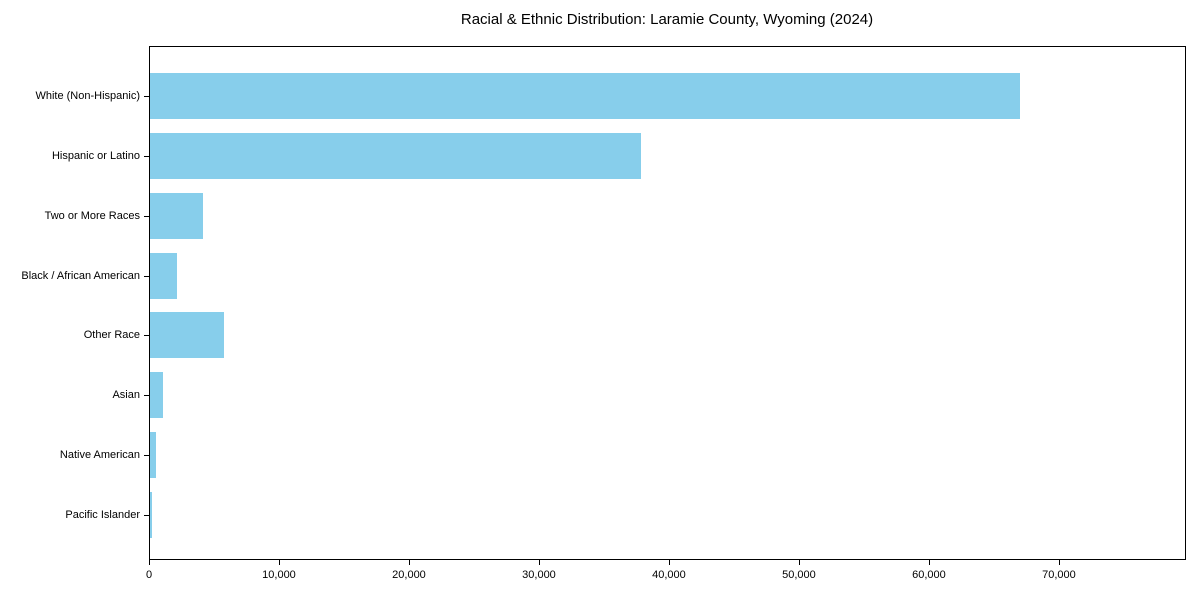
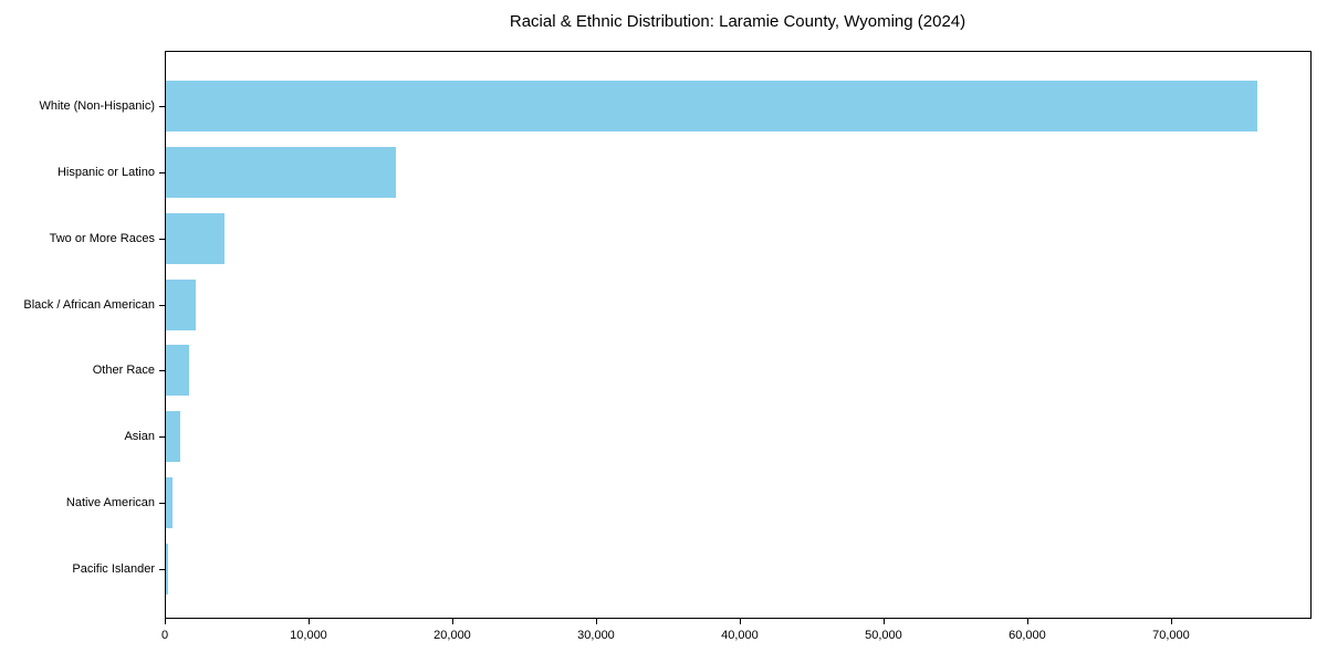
White (Non-Hispanic): 66900 -> 75900
Hispanic or Latino: 37800 -> 16000
Other Race: 5700 -> 1600
